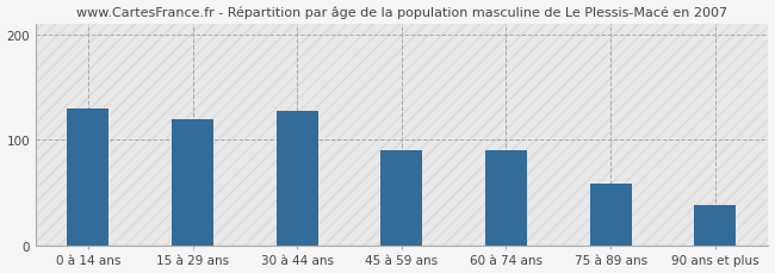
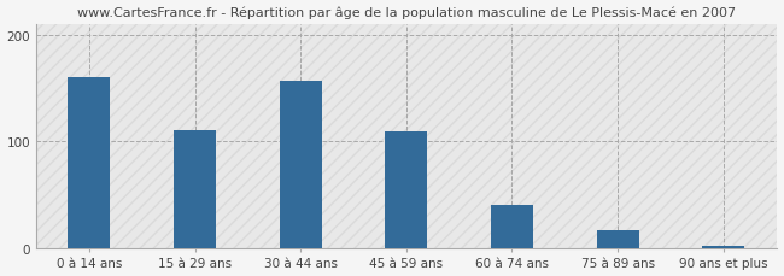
0 à 14 ans: 130 -> 160
15 à 29 ans: 120 -> 110
30 à 44 ans: 128 -> 157
45 à 59 ans: 90 -> 109
60 à 74 ans: 90 -> 40
75 à 89 ans: 58 -> 17
90 ans et plus: 38 -> 2
